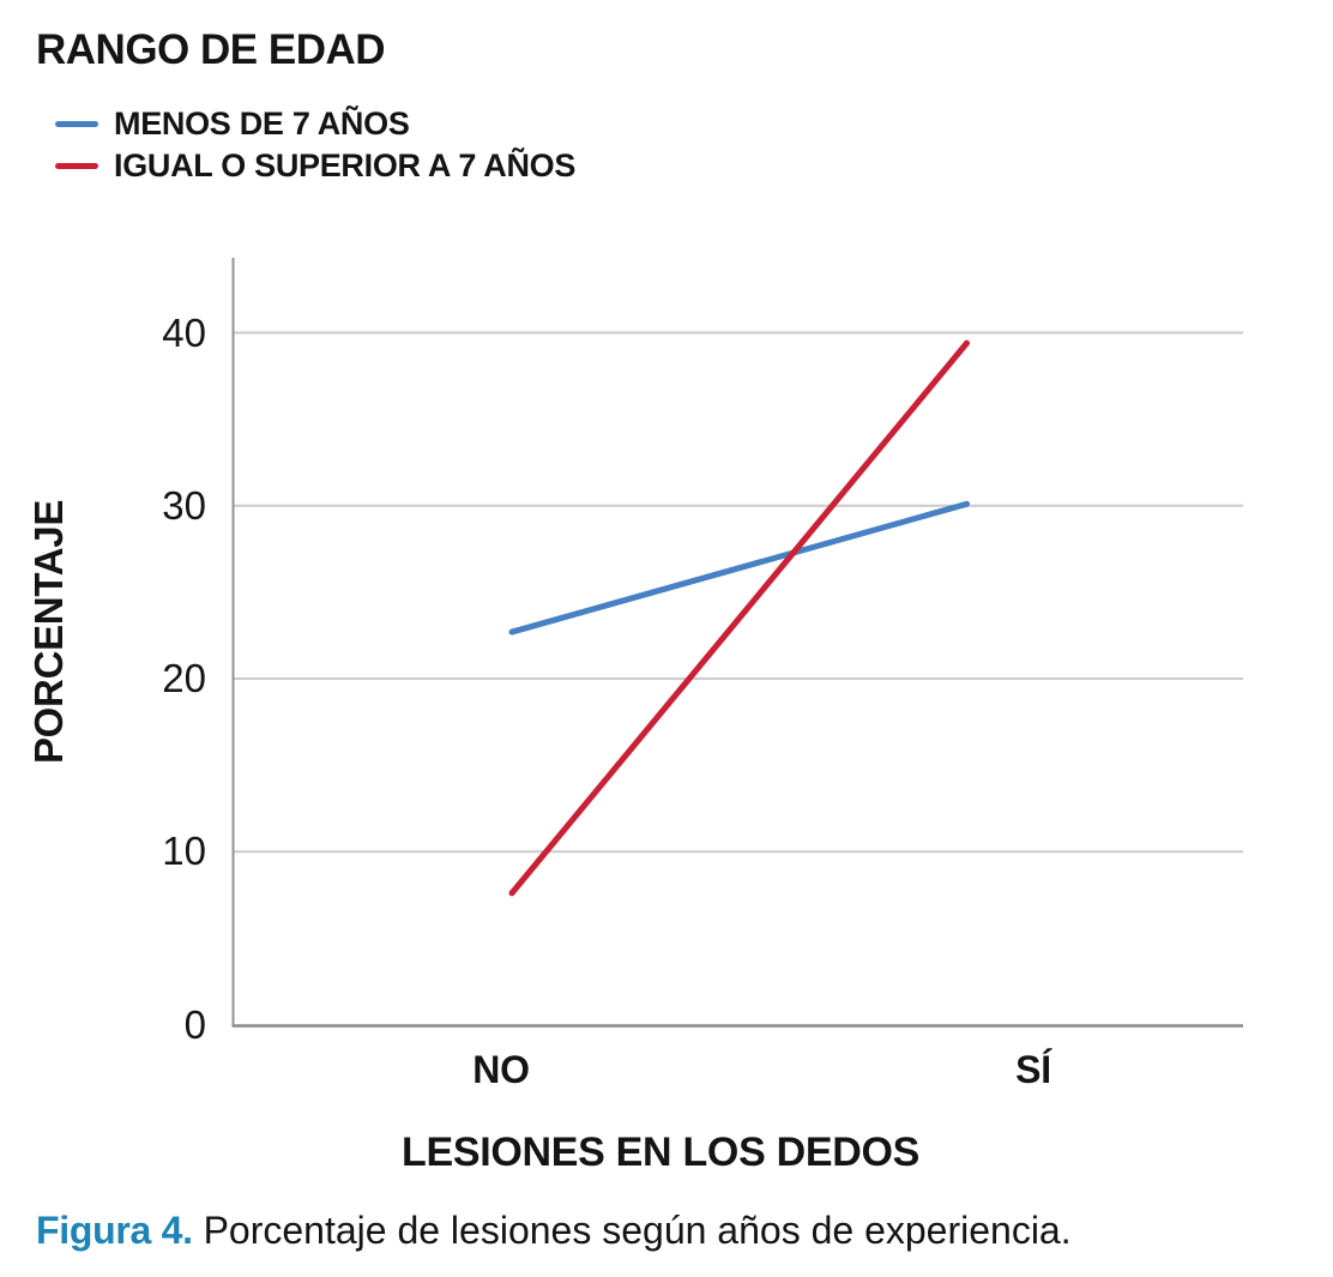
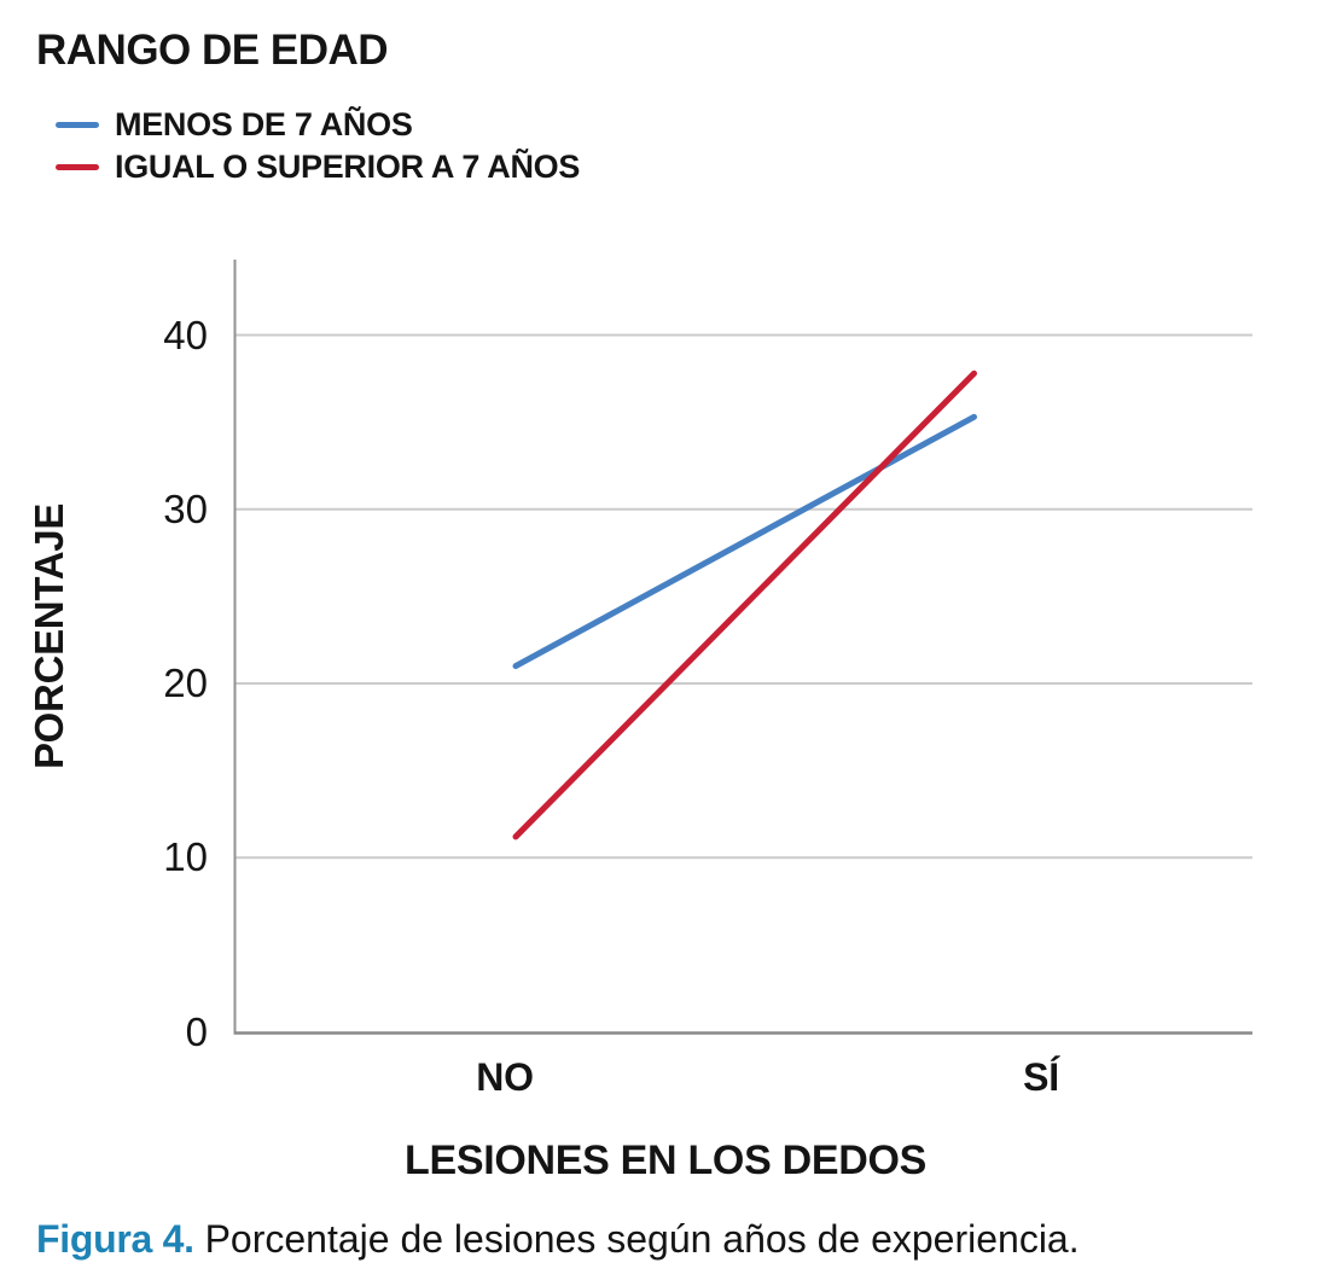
MENOS DE 7 AÑOS/NO: 22.7 -> 21.0
IGUAL O SUPERIOR A 7 AÑOS/NO: 7.6 -> 11.2
MENOS DE 7 AÑOS/SÍ: 30.1 -> 35.3
IGUAL O SUPERIOR A 7 AÑOS/SÍ: 39.4 -> 37.8
